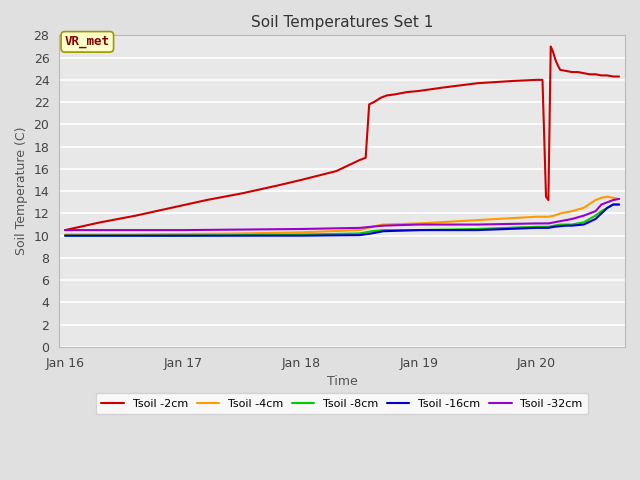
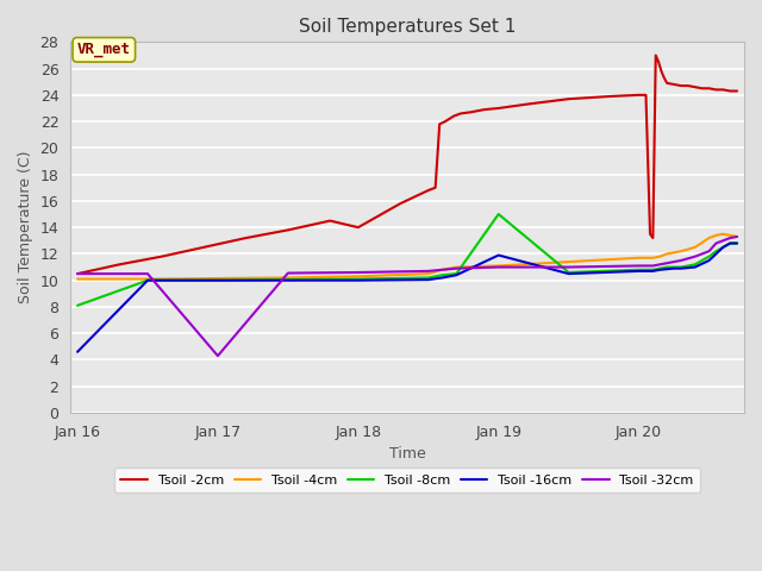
Tsoil -8cm/Jan 16: 10.0 -> 8.1
Tsoil -16cm/Jan 16: 10.0 -> 4.6
Tsoil -32cm/Jan 17: 10.5 -> 4.3
Tsoil -2cm/Jan 18: 15.0 -> 14.0
Tsoil -8cm/Jan 19: 10.5 -> 15.0
Tsoil -16cm/Jan 19: 10.5 -> 11.9
